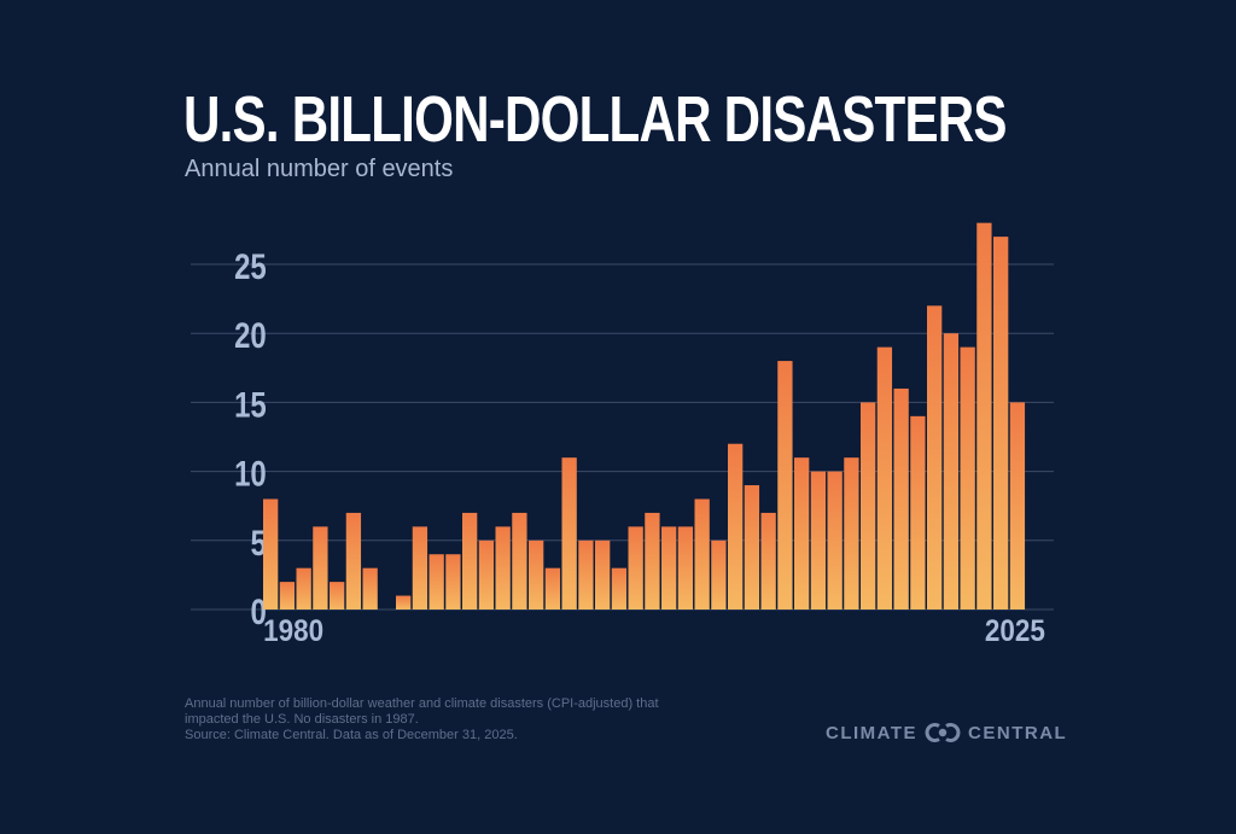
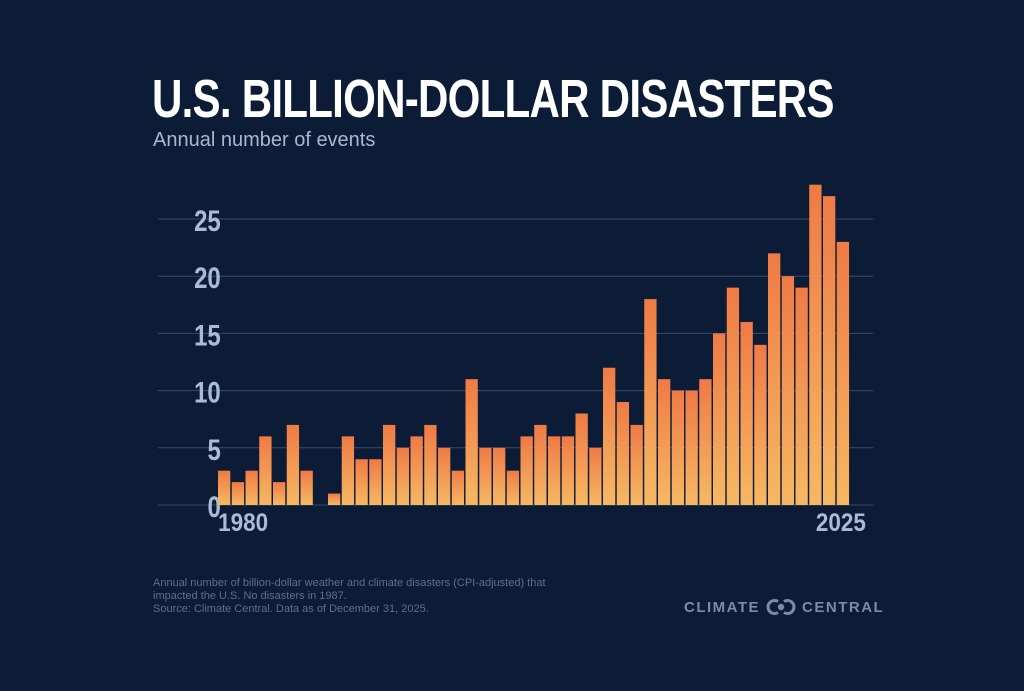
1980: 8 -> 3
2025: 15 -> 23
